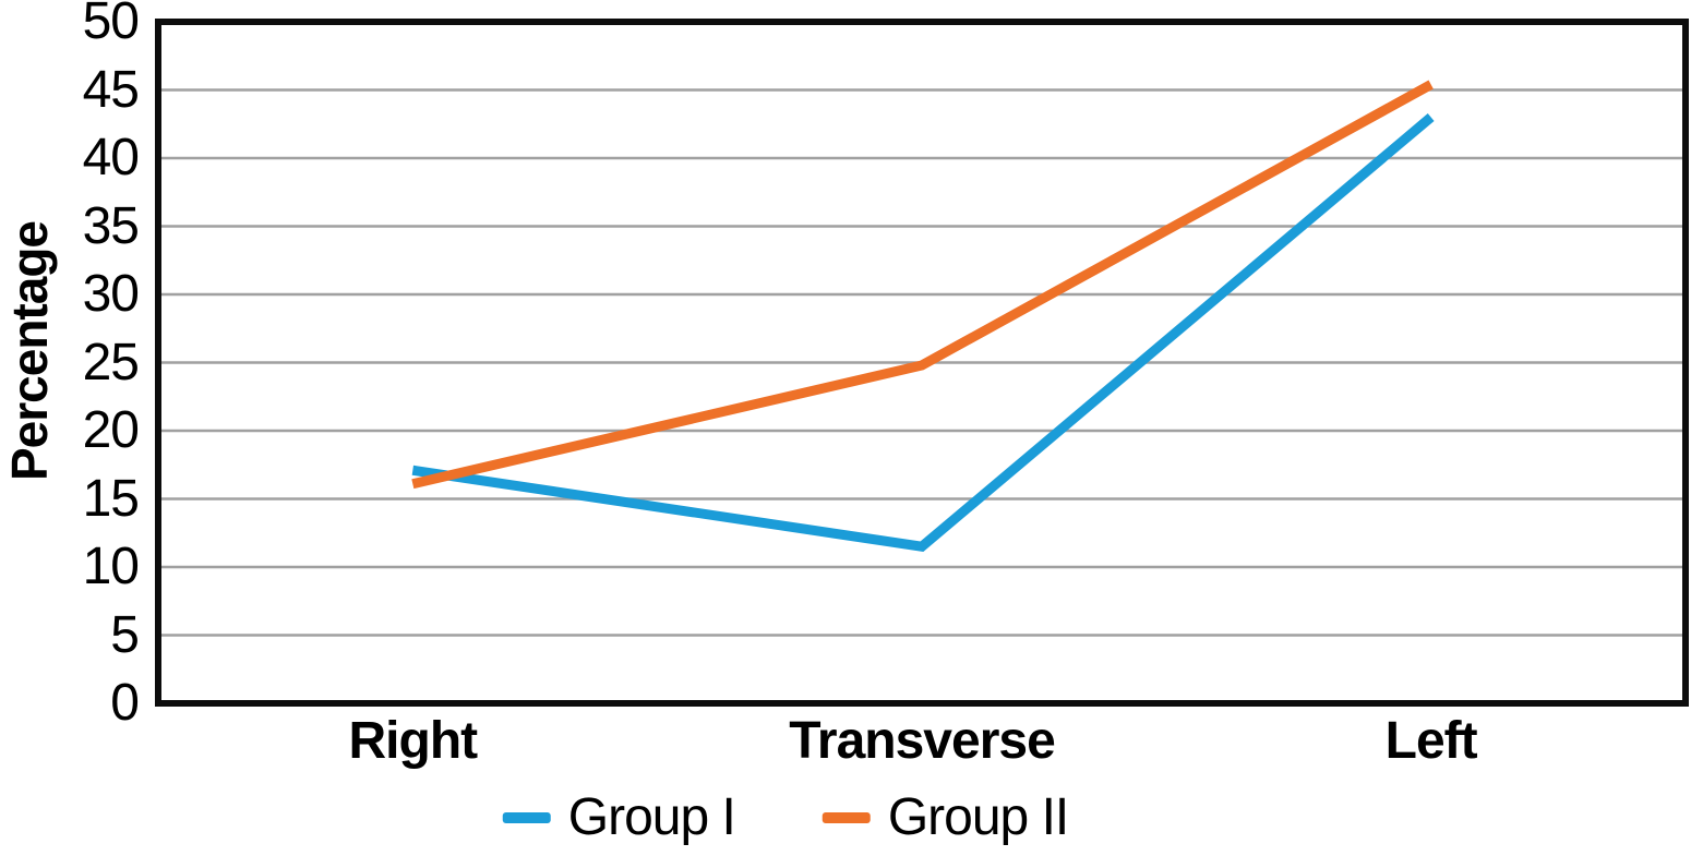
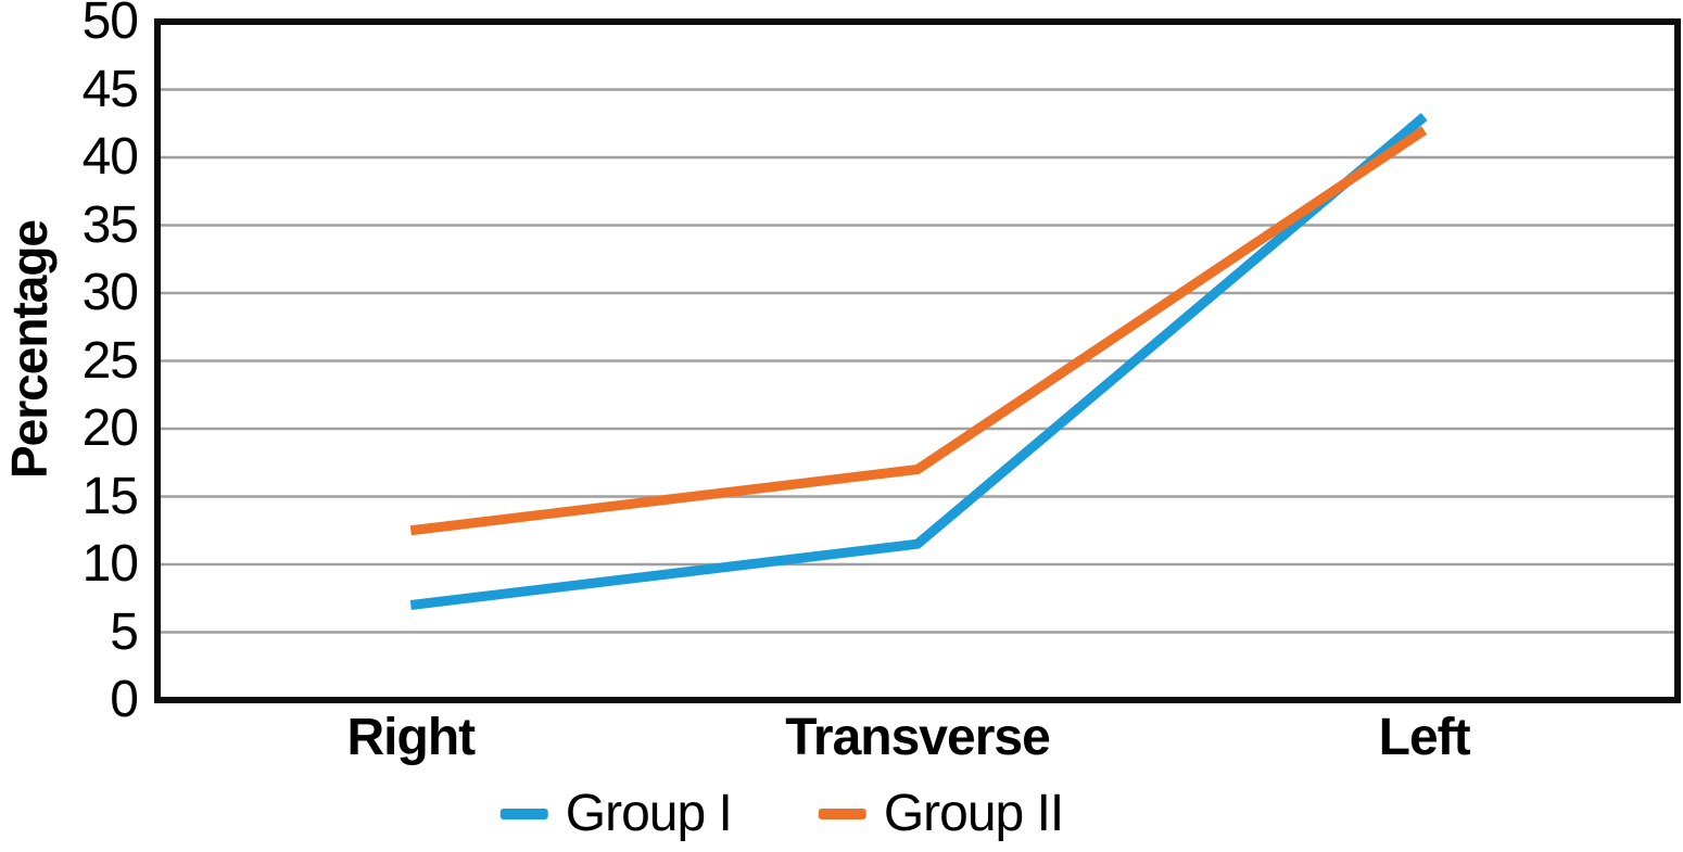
Group I/Right: 17.1 -> 7.0
Group II/Right: 16.1 -> 12.5
Group II/Transverse: 24.8 -> 17.0
Group II/Left: 45.4 -> 42.0
